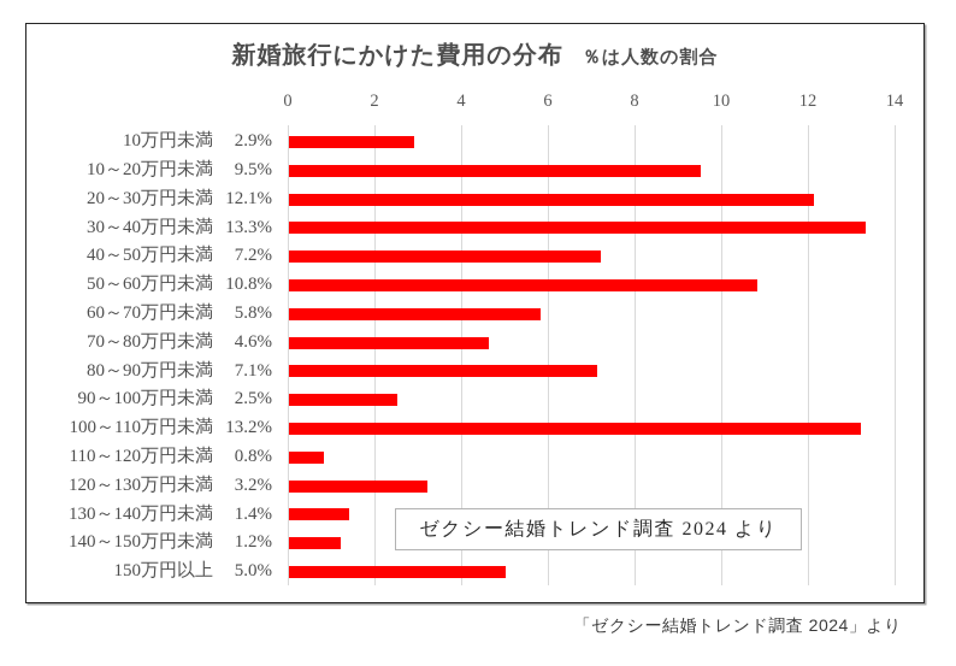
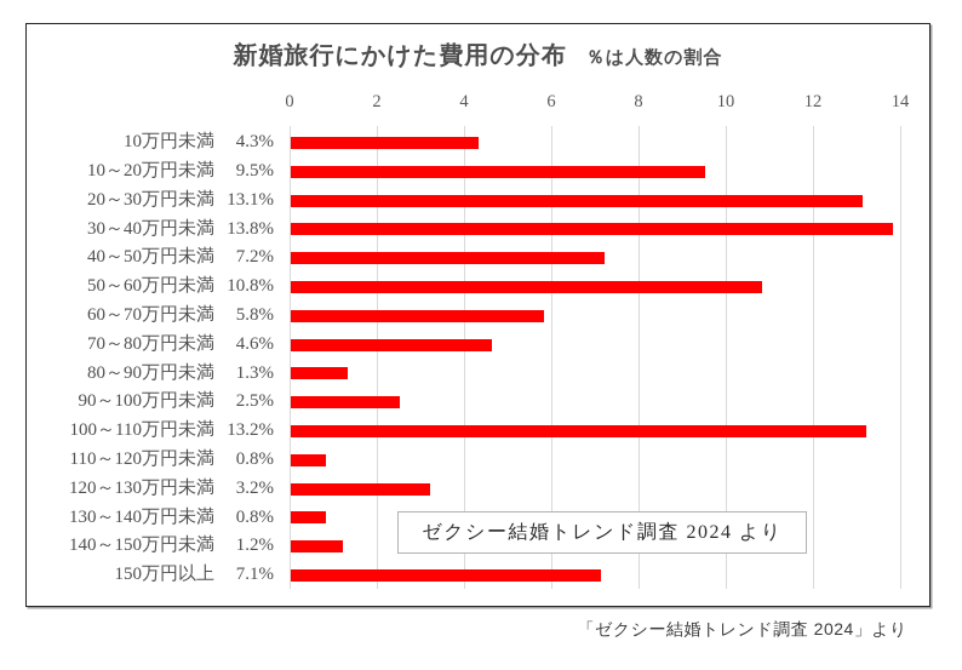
10万円未満: 2.9% -> 4.3%
20～30万円未満: 12.1% -> 13.1%
30～40万円未満: 13.3% -> 13.8%
80～90万円未満: 7.1% -> 1.3%
130～140万円未満: 1.4% -> 0.8%
150万円以上: 5.0% -> 7.1%
